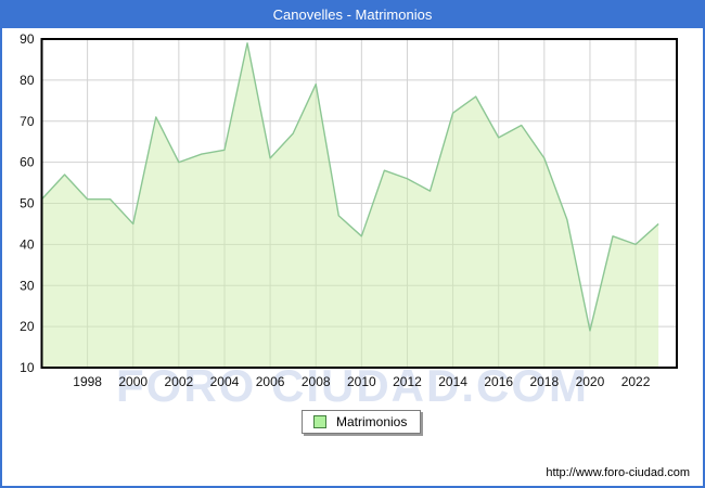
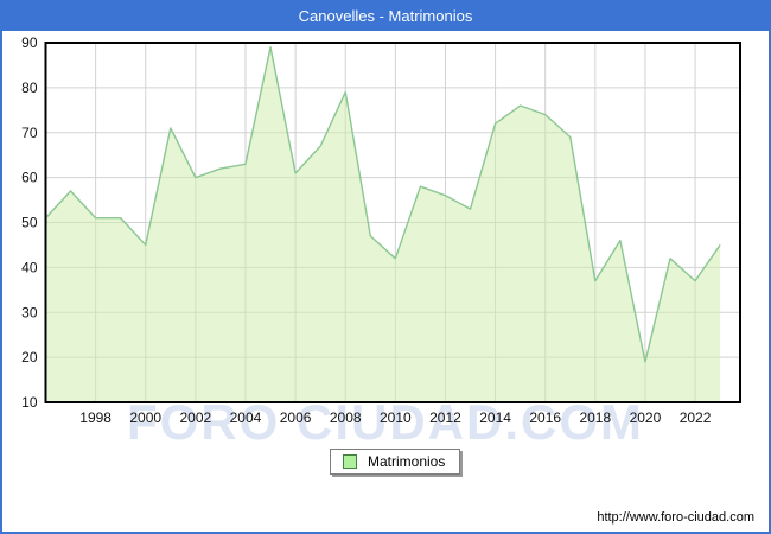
2016: 66 -> 74
2018: 61 -> 37
2022: 40 -> 37
